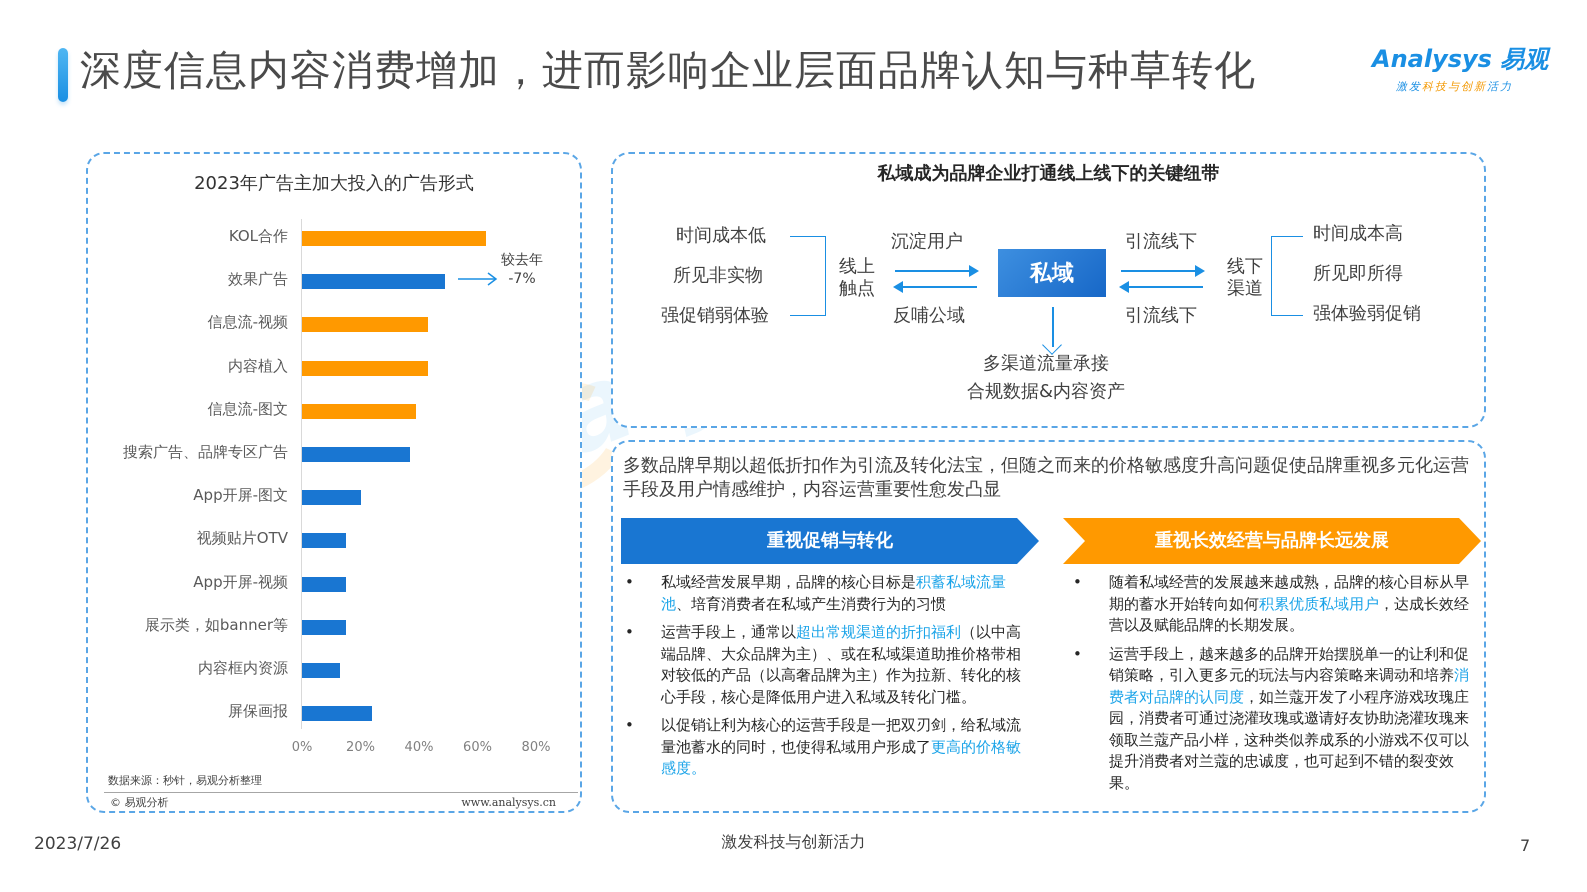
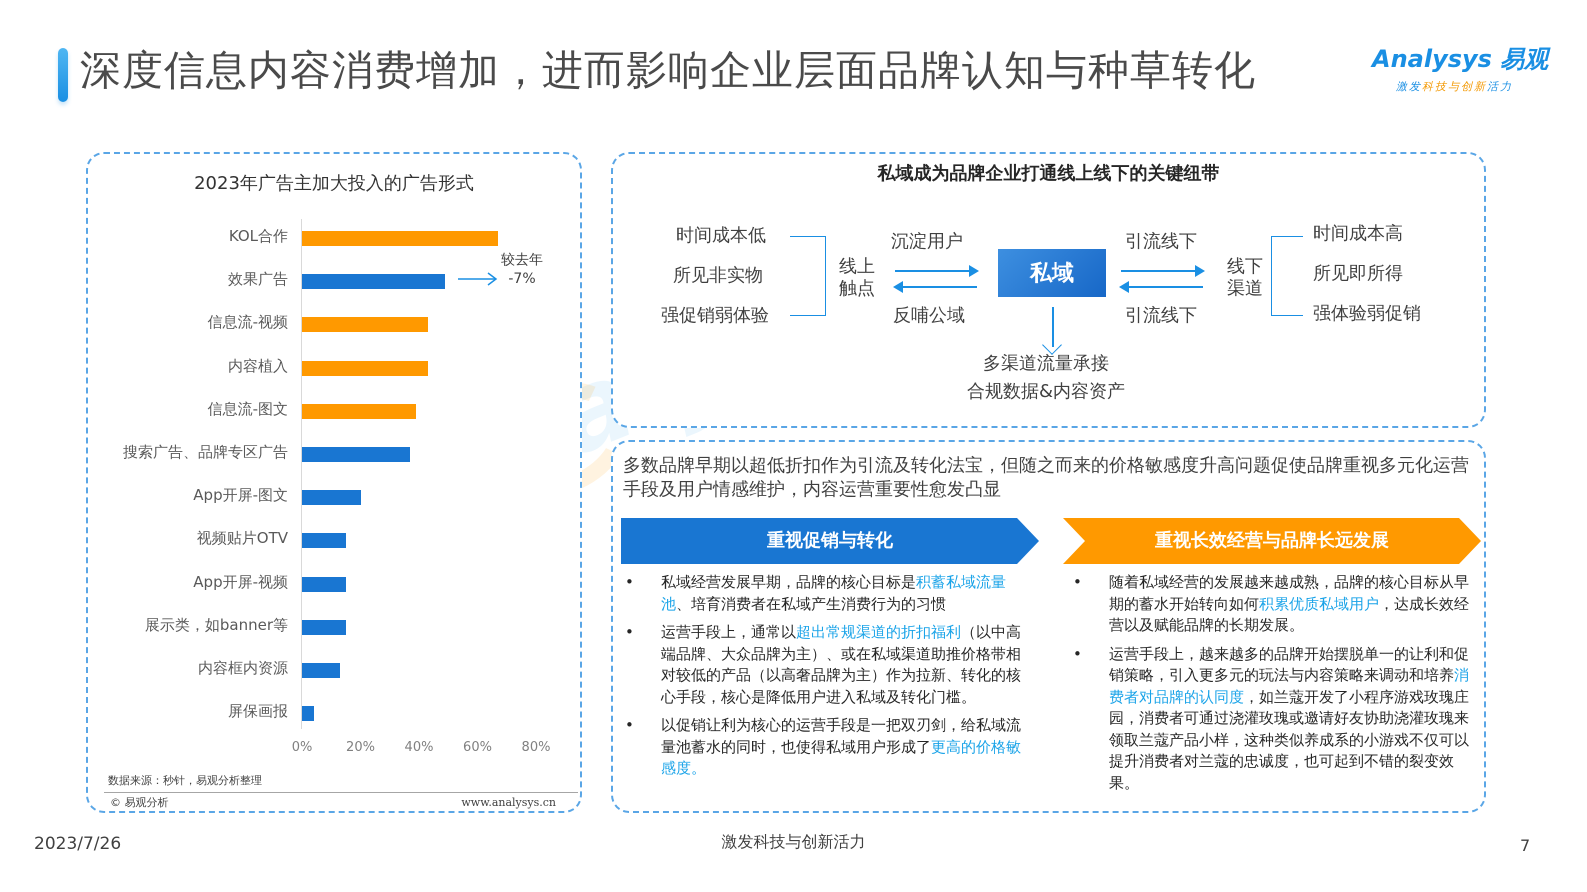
KOL合作: 63% -> 67%
屏保画报: 24% -> 4%
